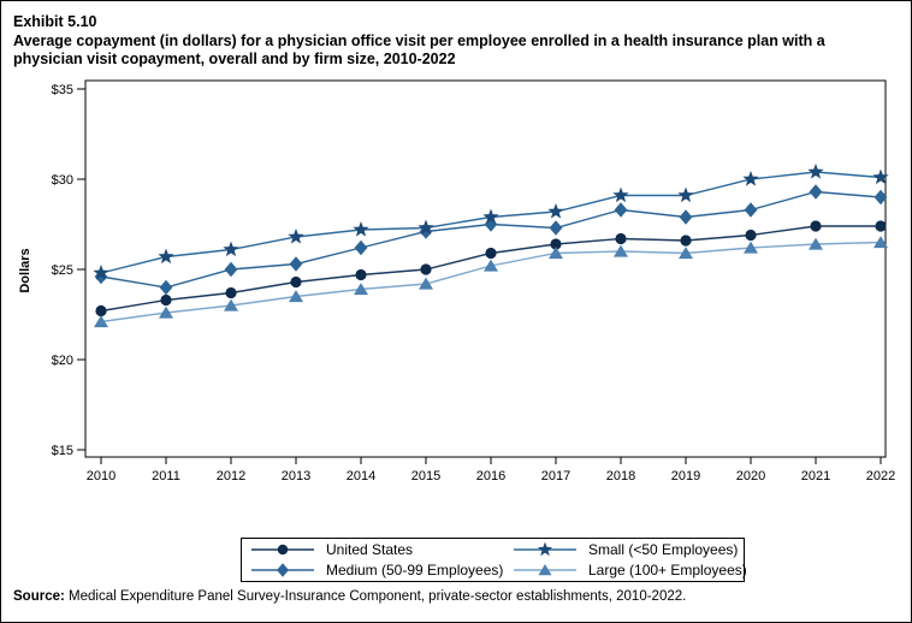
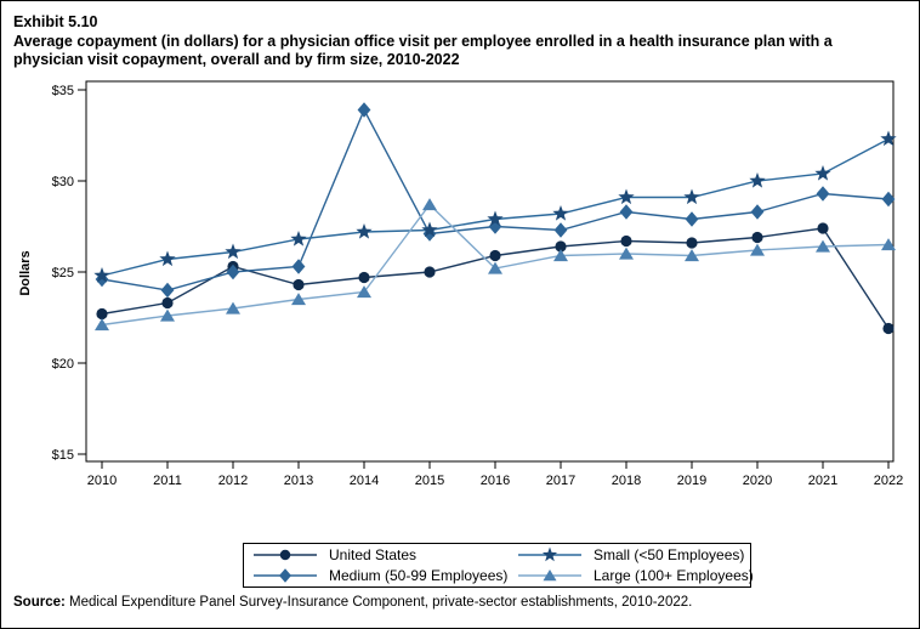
United States/2012: $23.7 -> $25.3
Medium (50-99 Employees)/2014: $26.2 -> $33.9
Large (100+ Employees)/2015: $24.2 -> $28.7
United States/2022: $27.4 -> $21.9
Small (<50 Employees)/2022: $30.1 -> $32.3
